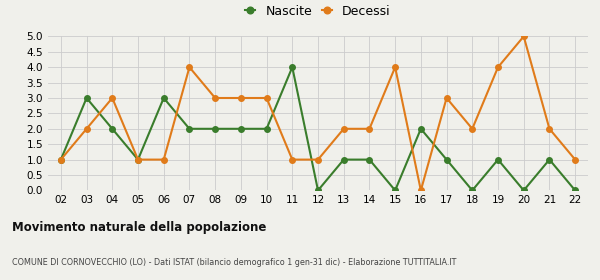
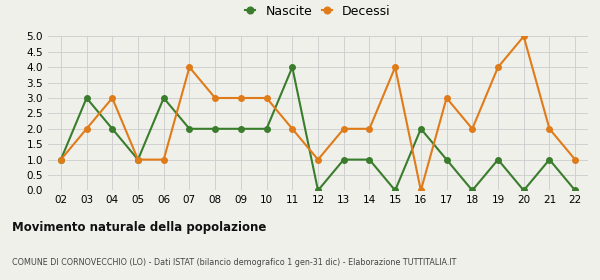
Decessi/11: 1 -> 2
